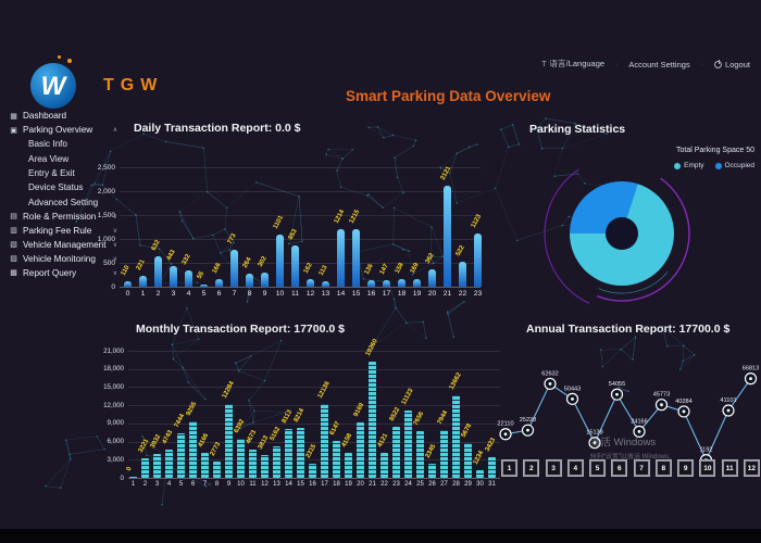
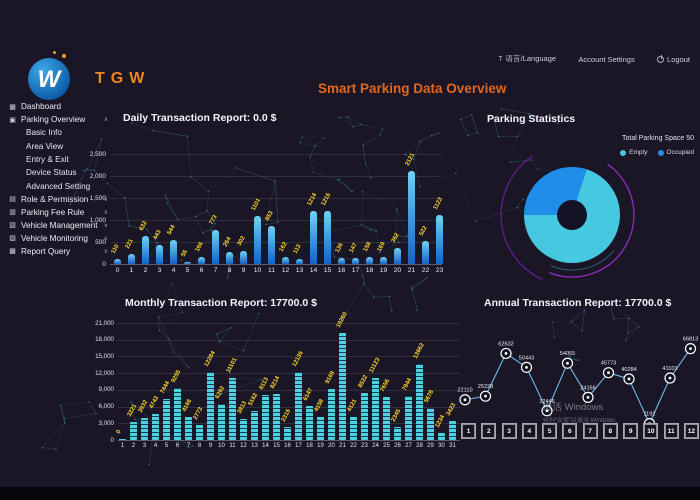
Daily Transaction Report: 0.0 $/4: 332 -> 544
Monthly Transaction Report: 17700.0 $/11: 4673 -> 11101
Annual Transaction Report: 17700.0 $/5: 15138 -> 12446
